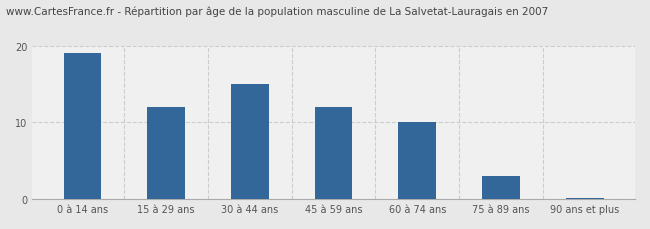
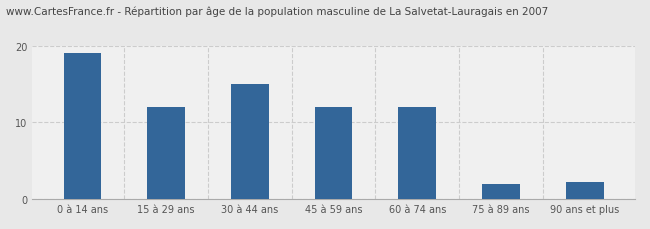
60 à 74 ans: 10.0 -> 12.0
75 à 89 ans: 3.0 -> 2.0
90 ans et plus: 0.2 -> 2.2
